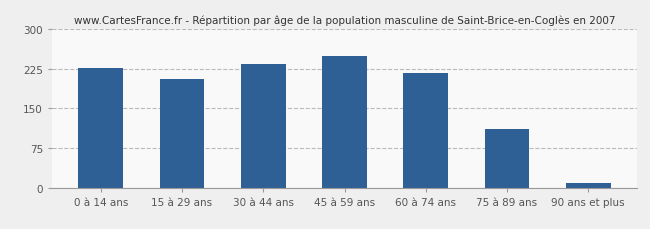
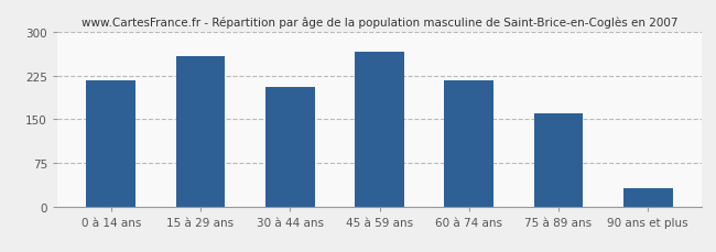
0 à 14 ans: 227 -> 216
15 à 29 ans: 205 -> 258
30 à 44 ans: 233 -> 206
45 à 59 ans: 248 -> 266
75 à 89 ans: 110 -> 160
90 ans et plus: 8 -> 32
